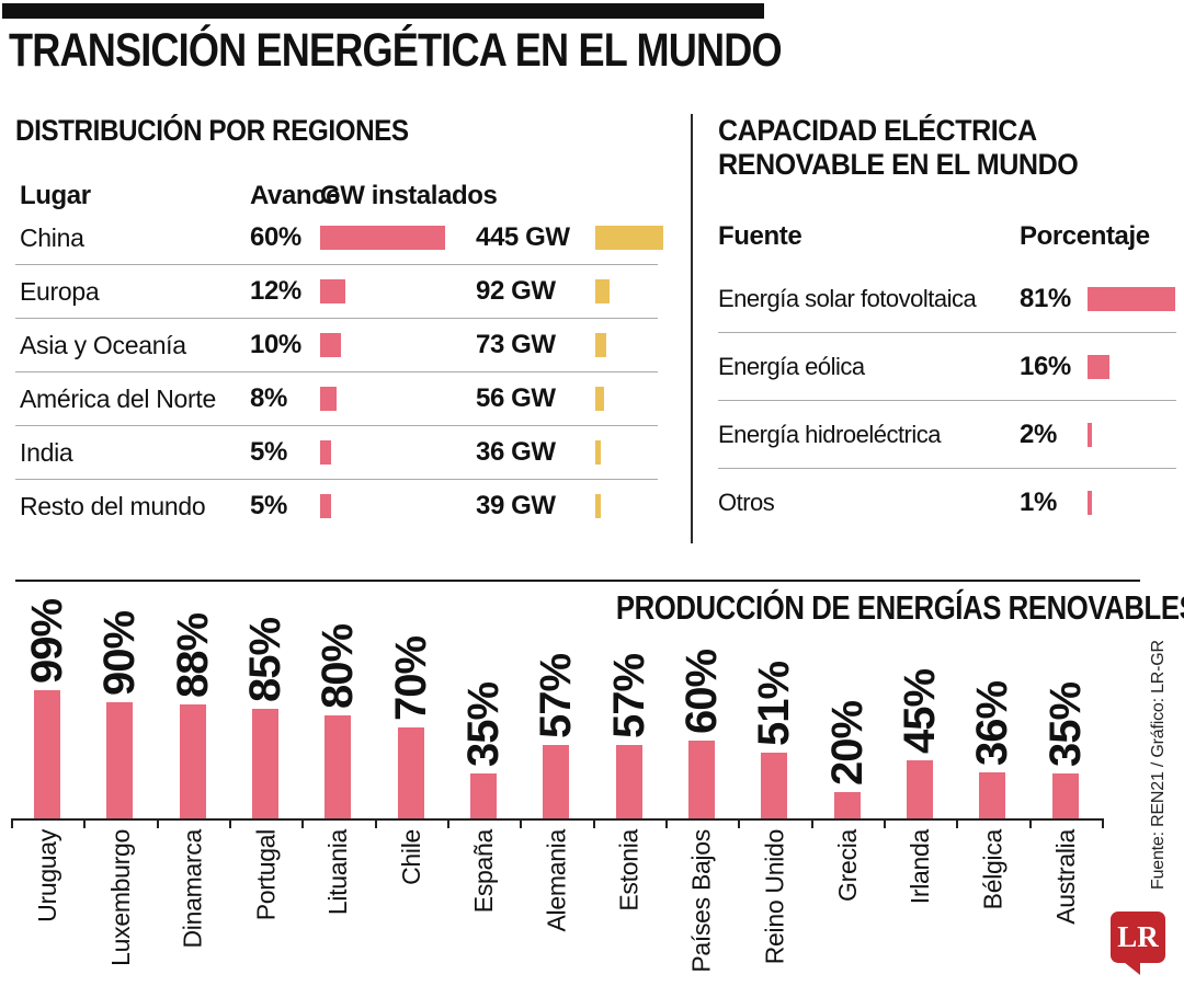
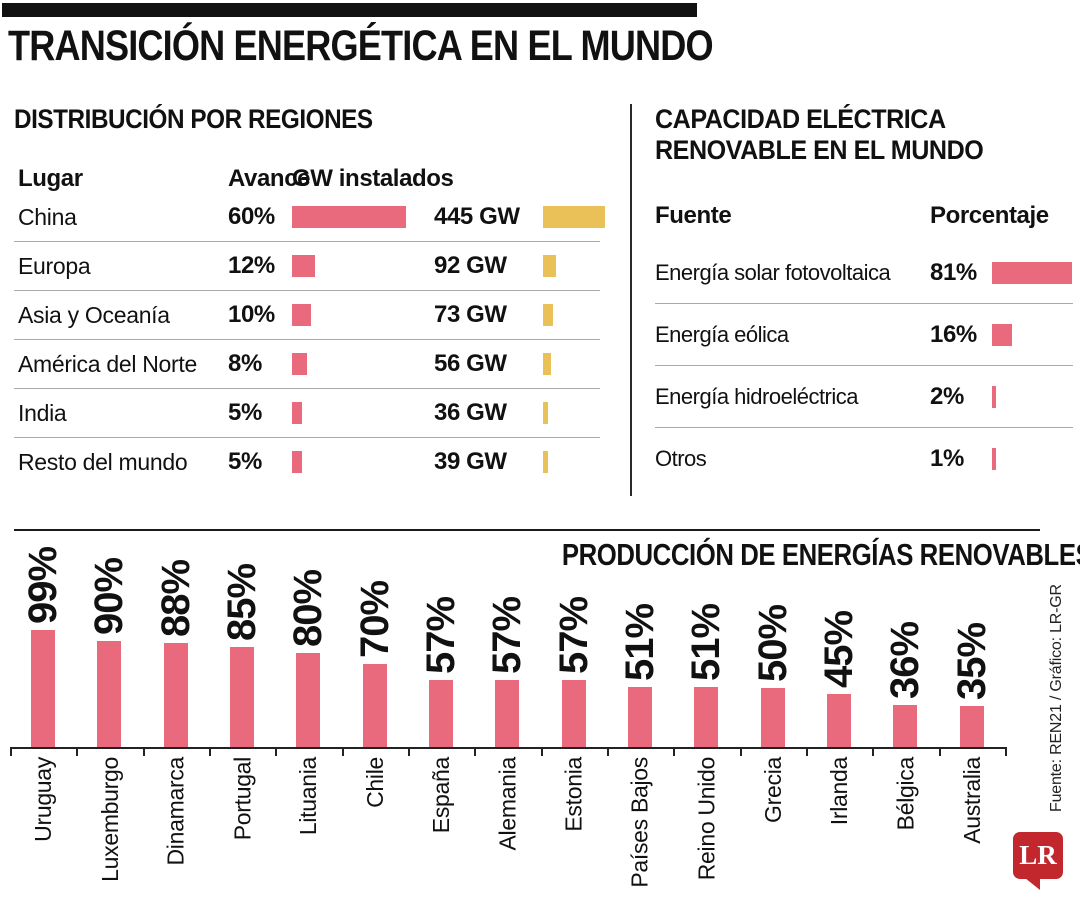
España: 35% -> 57%
Países Bajos: 60% -> 51%
Grecia: 20% -> 50%
